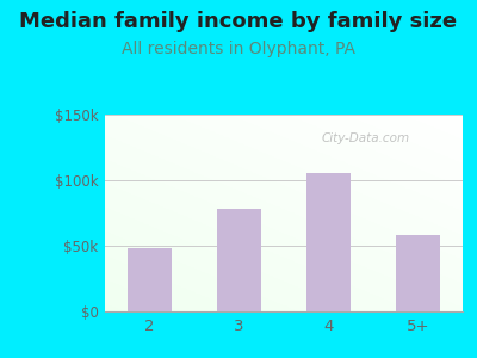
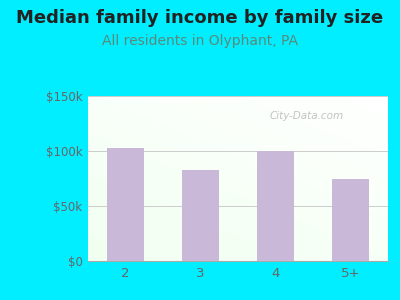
2: $48k -> $103k
3: $78k -> $83k
4: $105k -> $100k
5+: $58k -> $75k
